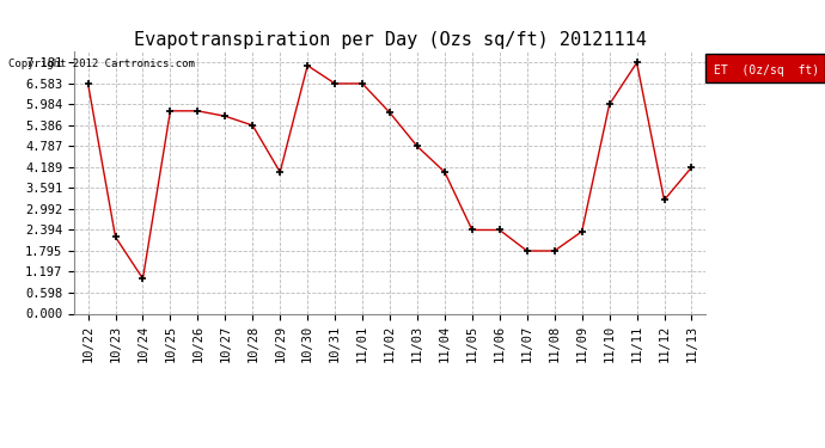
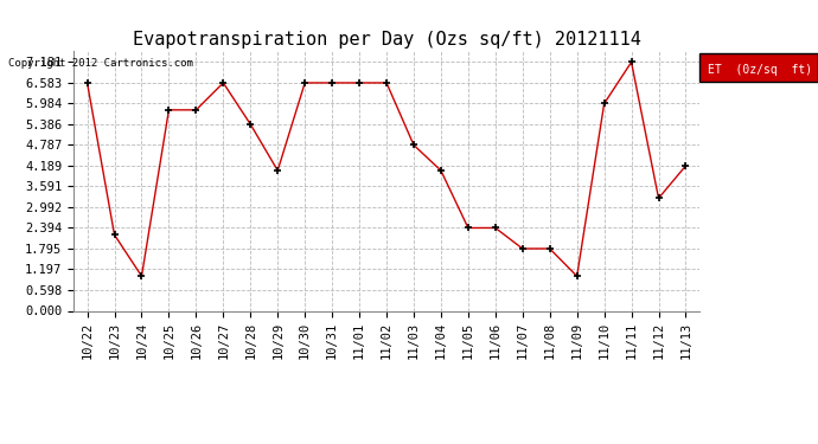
10/27: 5.65 -> 6.58
10/30: 7.10 -> 6.58
11/02: 5.75 -> 6.58
11/09: 2.35 -> 1.00
